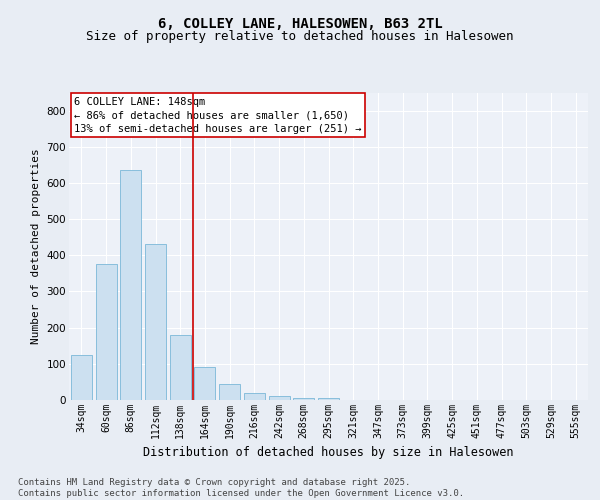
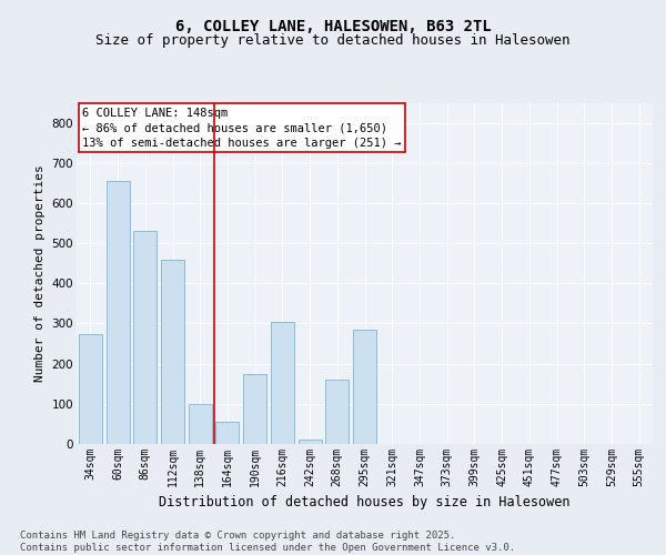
34sqm: 125 -> 275
60sqm: 375 -> 655
86sqm: 635 -> 530
112sqm: 430 -> 460
138sqm: 180 -> 100
164sqm: 90 -> 55
190sqm: 45 -> 175
216sqm: 20 -> 305
268sqm: 5 -> 160
295sqm: 5 -> 285
